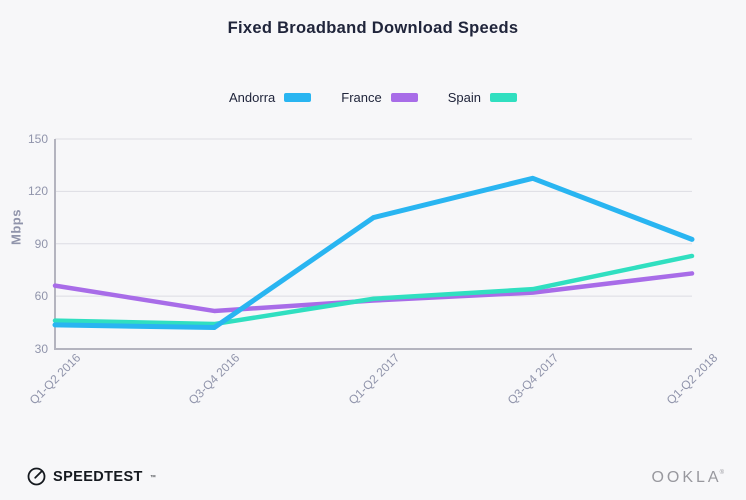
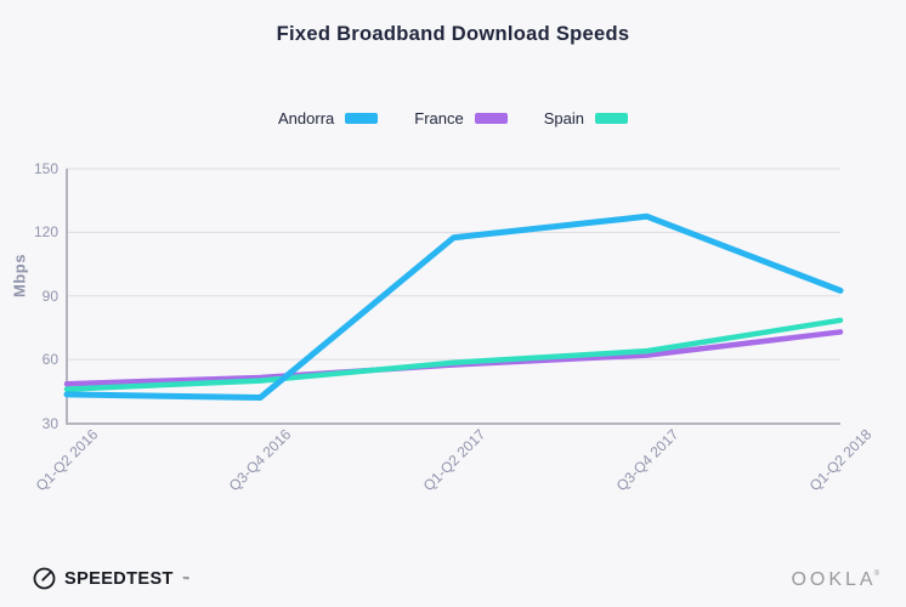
France/Q1-Q2 2016: 66 -> 48
Spain/Q3-Q4 2016: 44 -> 50
Andorra/Q1-Q2 2017: 105 -> 118
Spain/Q1-Q2 2018: 83 -> 78
